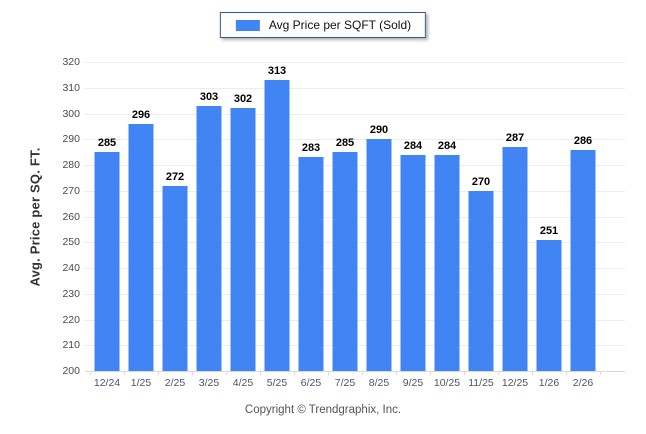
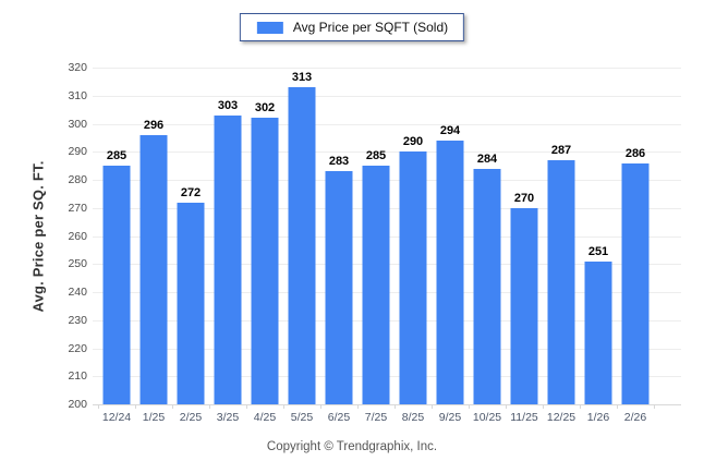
9/25: 284 -> 294
